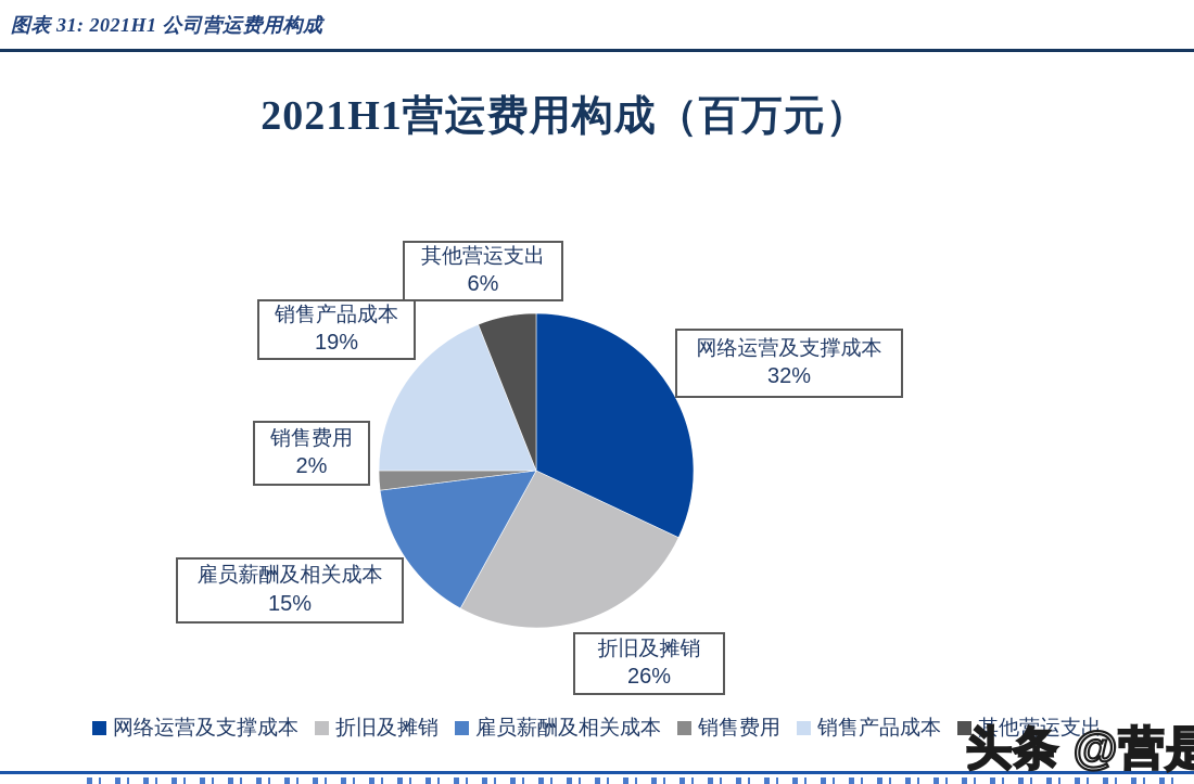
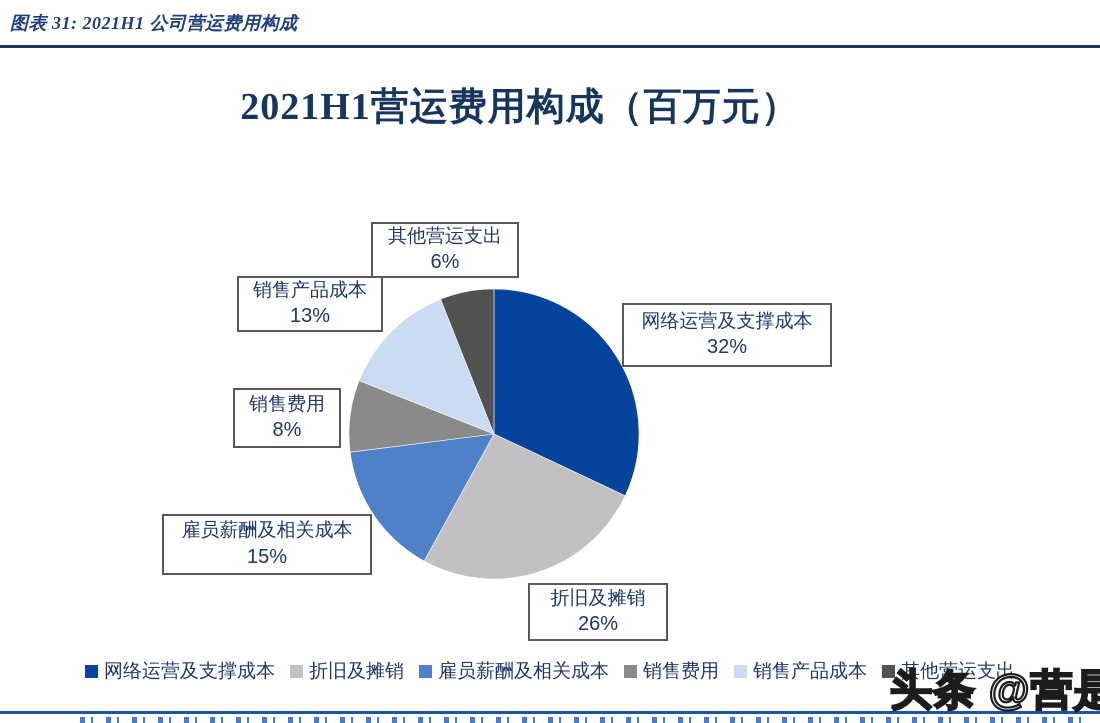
销售费用: 2% -> 8%
销售产品成本: 19% -> 13%
